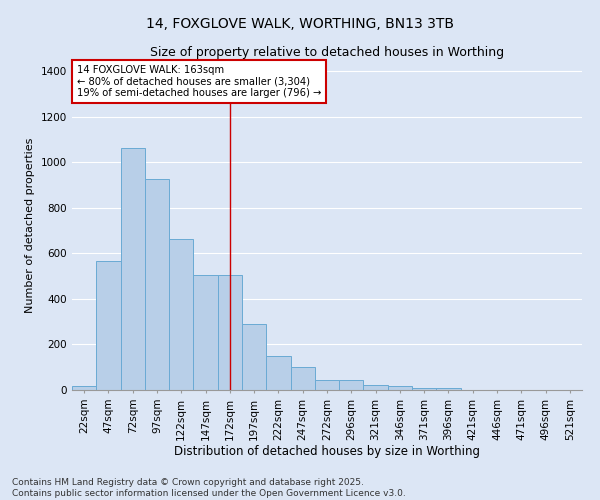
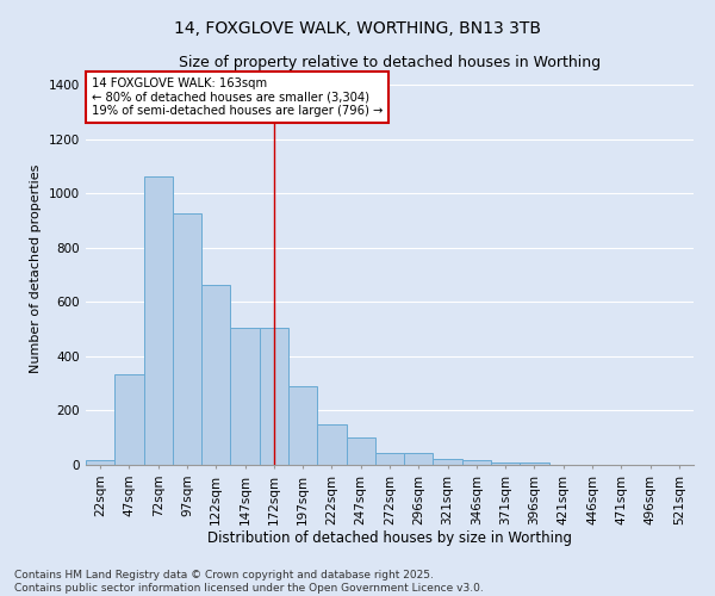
47sqm: 565 -> 335
